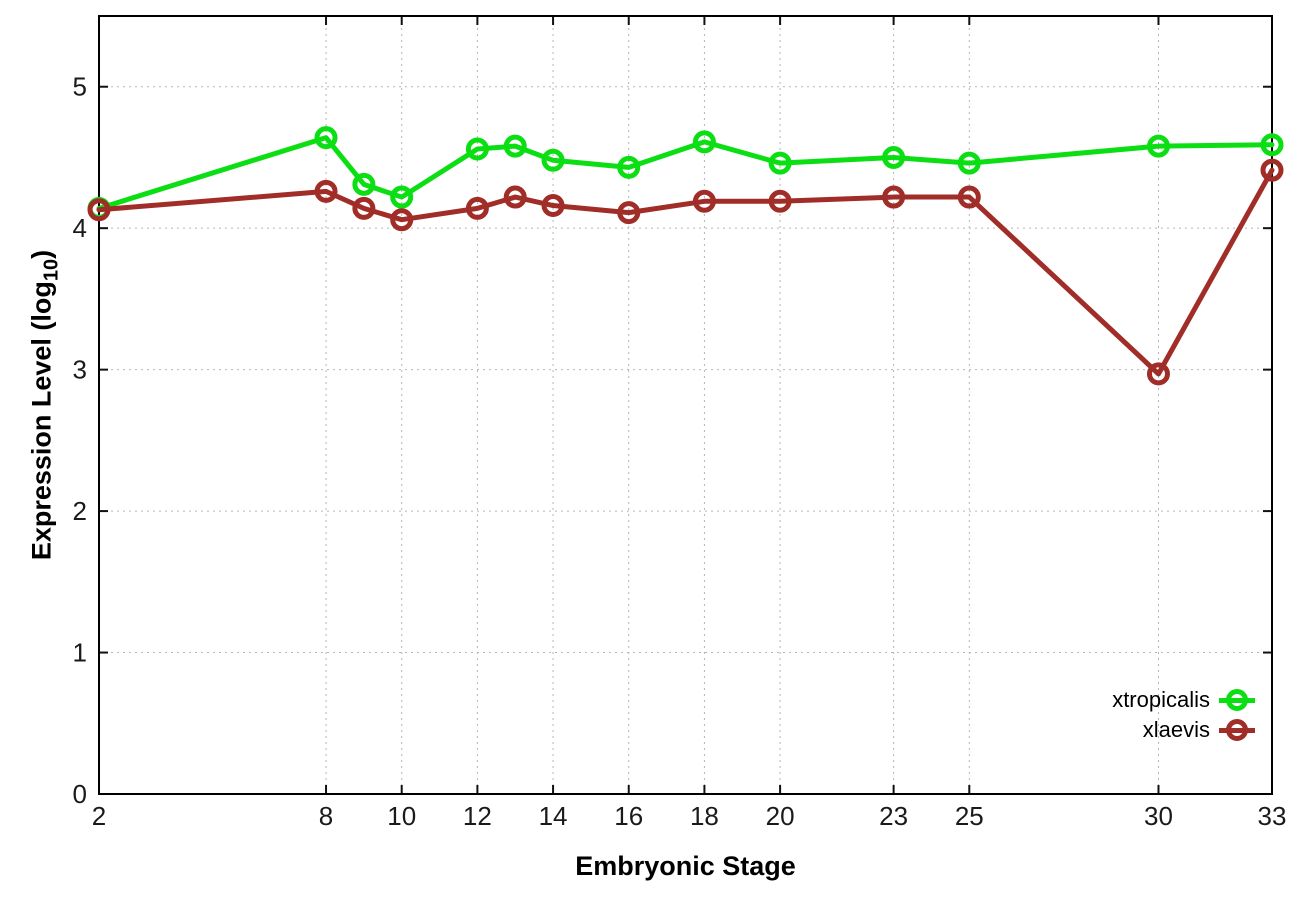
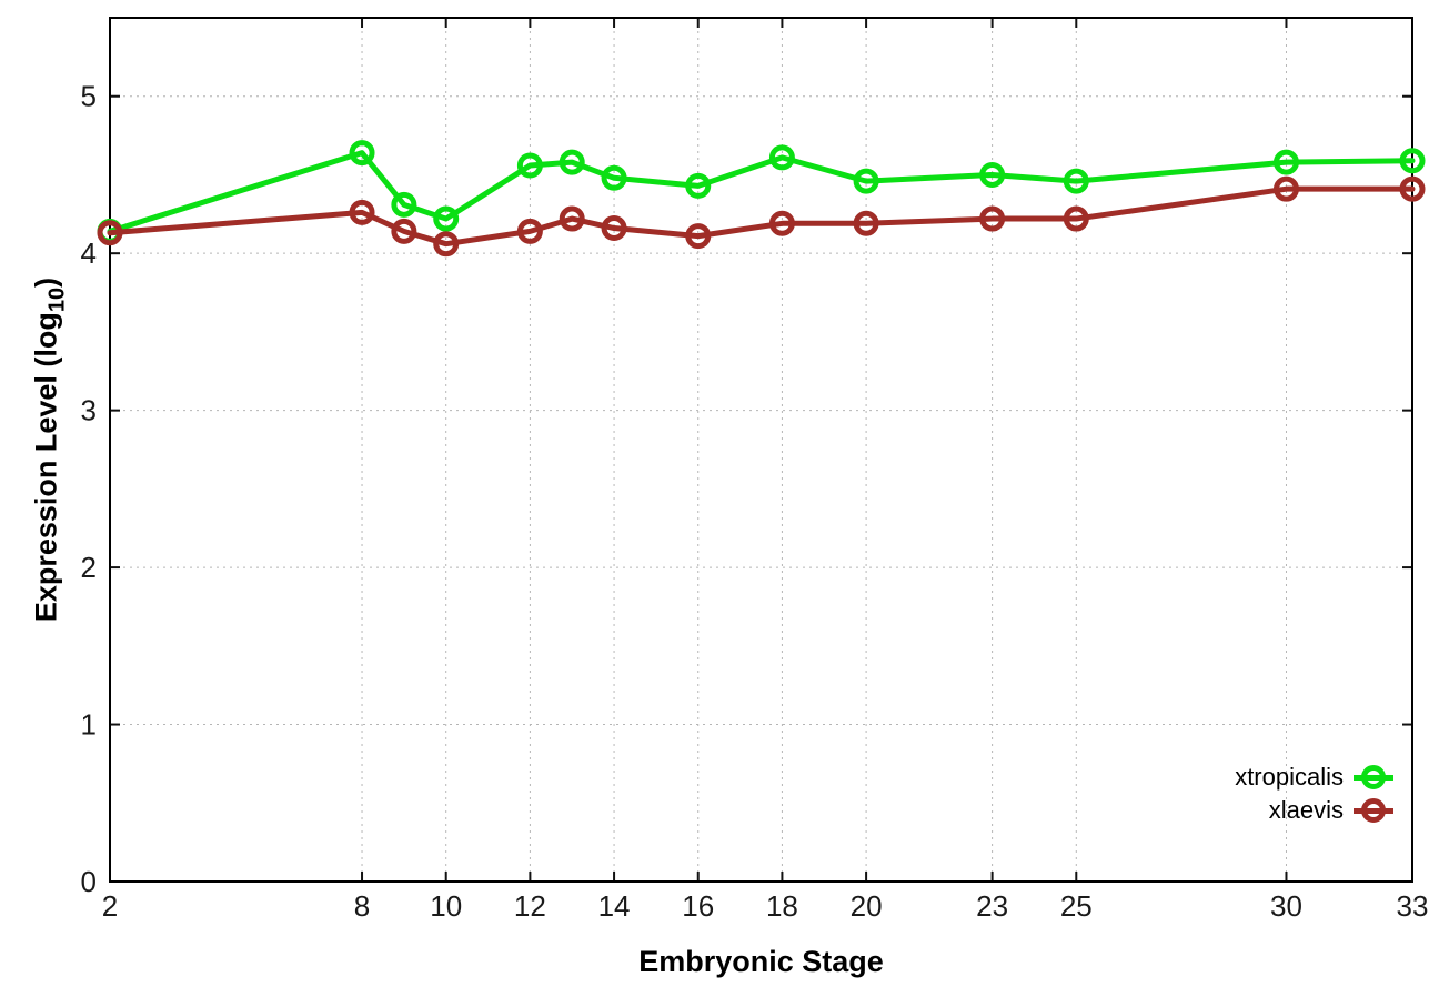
xlaevis/30: 2.97 -> 4.41
